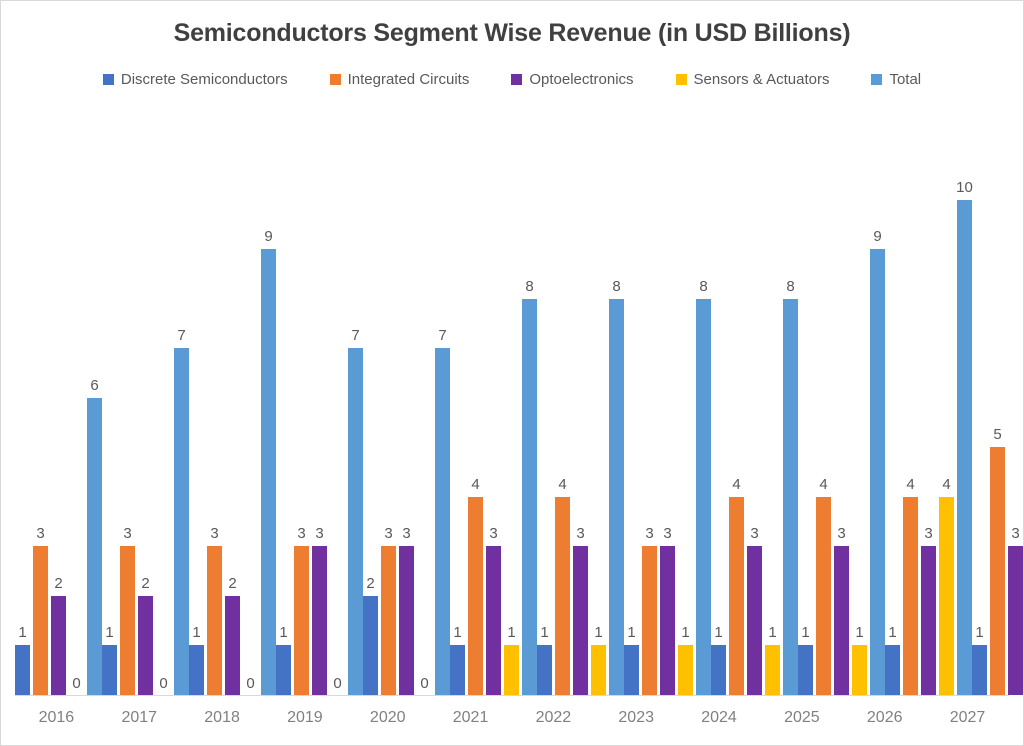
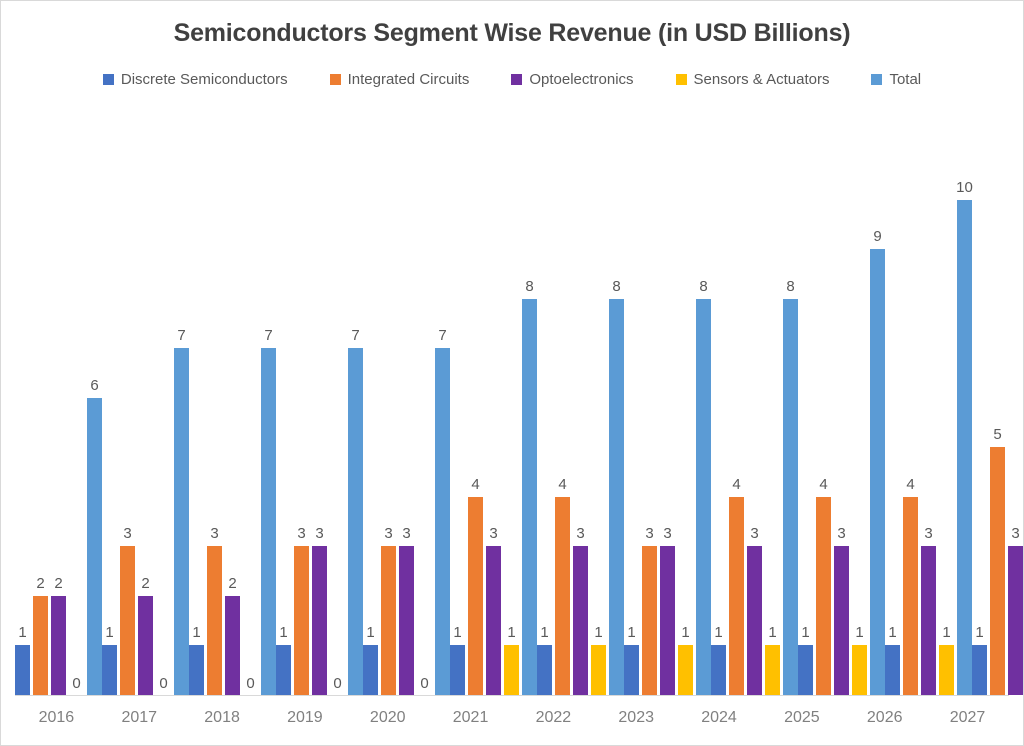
Integrated Circuits/2016: 3 -> 2
Total/2018: 9 -> 7
Discrete Semiconductors/2020: 2 -> 1
Sensors & Actuators/2026: 4 -> 1
